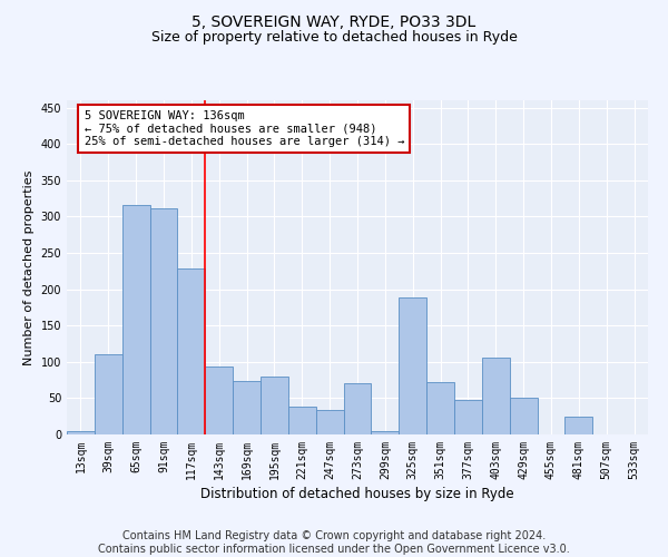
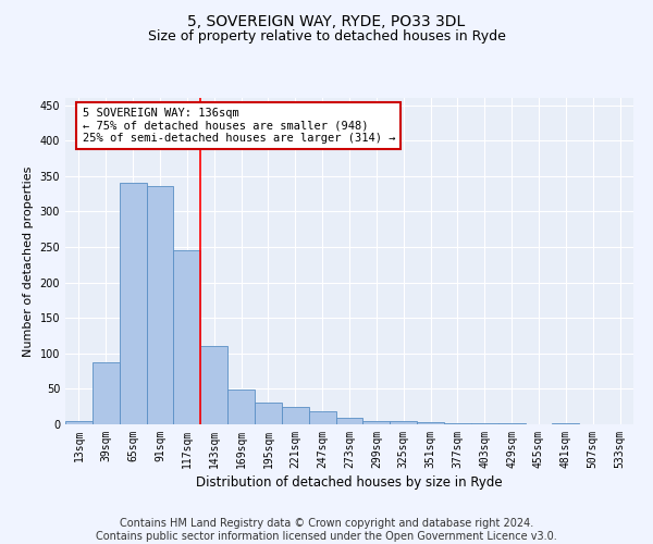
39sqm: 110 -> 88
65sqm: 316 -> 341
91sqm: 312 -> 336
117sqm: 228 -> 246
143sqm: 94 -> 110
169sqm: 74 -> 49
195sqm: 80 -> 31
221sqm: 38 -> 24
247sqm: 34 -> 19
273sqm: 70 -> 9
325sqm: 188 -> 4
351sqm: 72 -> 3
377sqm: 48 -> 2
403sqm: 106 -> 1
429sqm: 50 -> 1
481sqm: 24 -> 1
